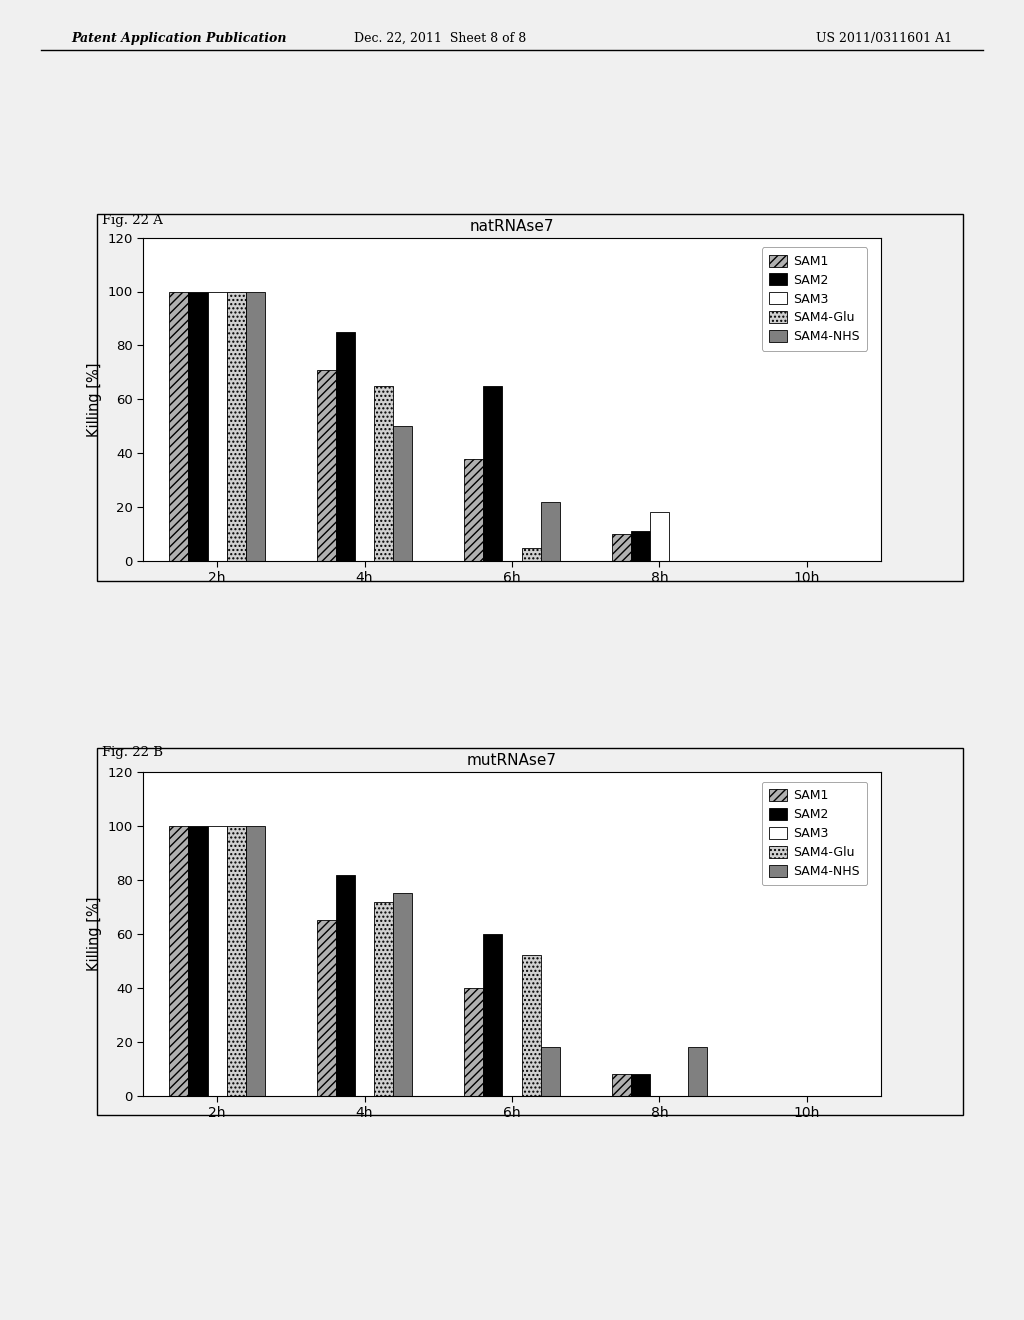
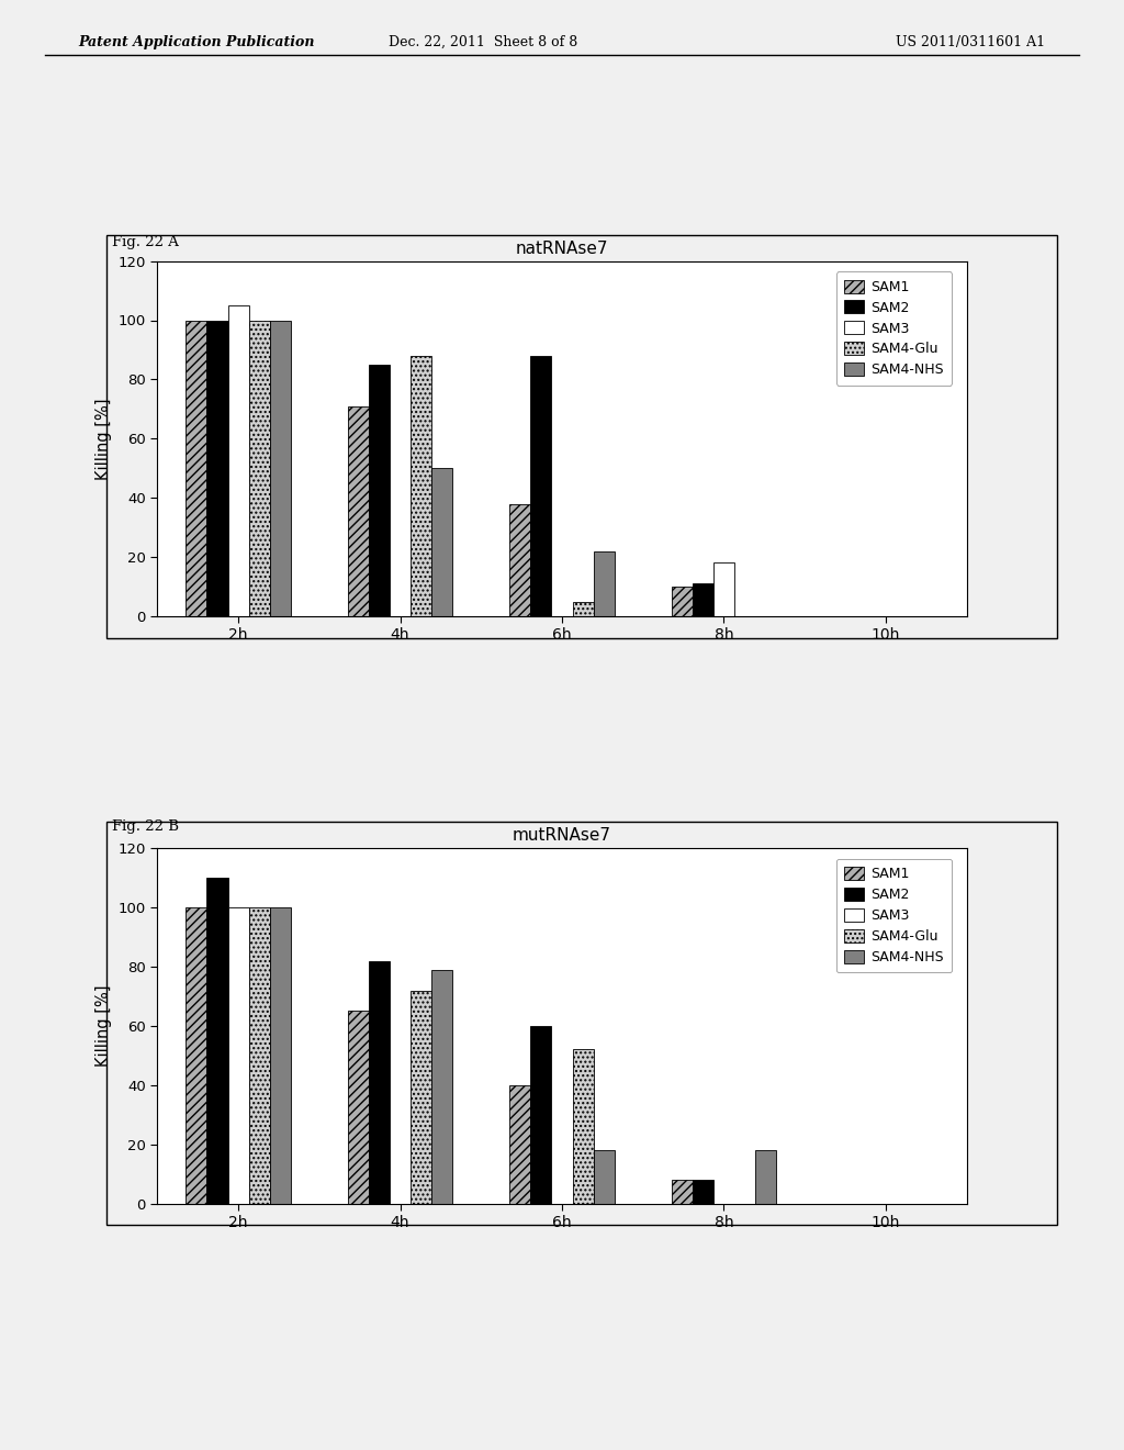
natRNAse7/SAM3/2h: 100 -> 105
natRNAse7/SAM4-Glu/4h: 65 -> 88
natRNAse7/SAM2/6h: 65 -> 88
mutRNAse7/SAM2/2h: 100 -> 110
mutRNAse7/SAM4-NHS/4h: 75 -> 79
